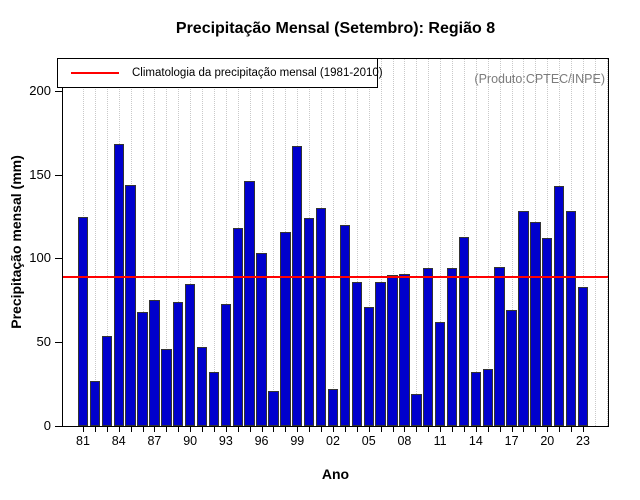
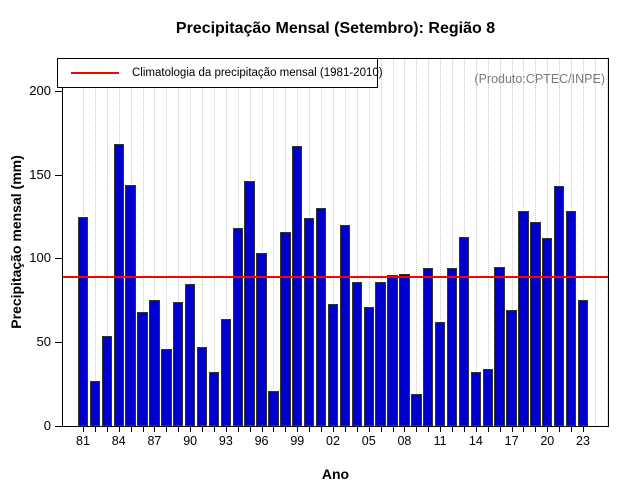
93: 73 -> 64
02: 22 -> 73
23: 83 -> 75
